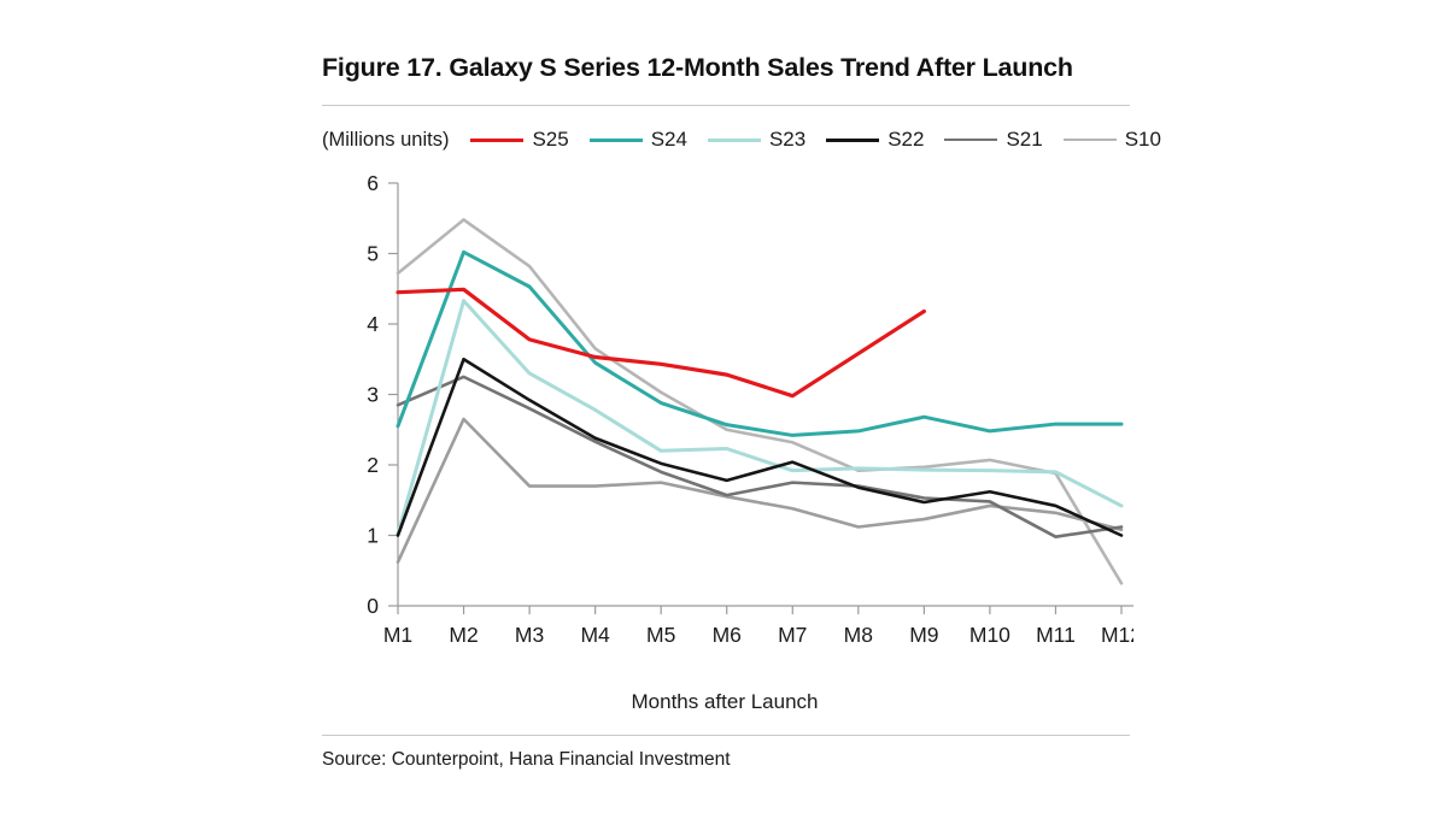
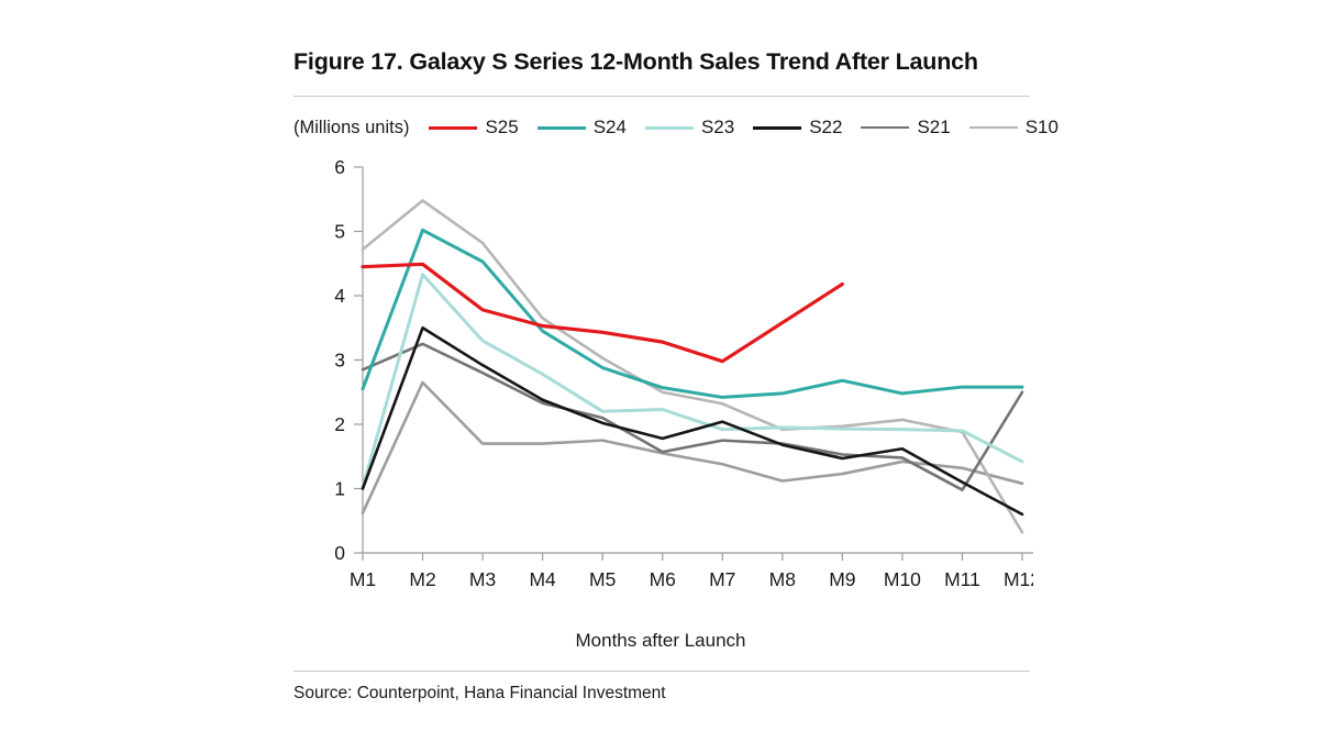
S21/M5: 1.9 -> 2.1
S22/M11: 1.4 -> 1.1
S22/M12: 1.0 -> 0.6
S21/M12: 1.1 -> 2.5
